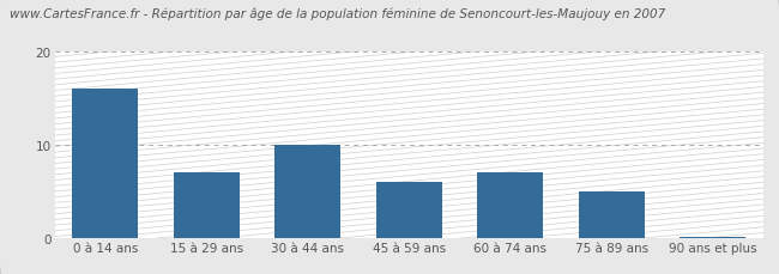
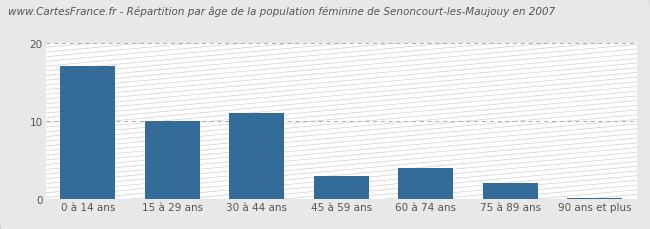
0 à 14 ans: 16.0 -> 17.0
15 à 29 ans: 7.0 -> 10.0
30 à 44 ans: 10.0 -> 11.0
45 à 59 ans: 6.0 -> 3.0
60 à 74 ans: 7.0 -> 4.0
75 à 89 ans: 5.0 -> 2.0
